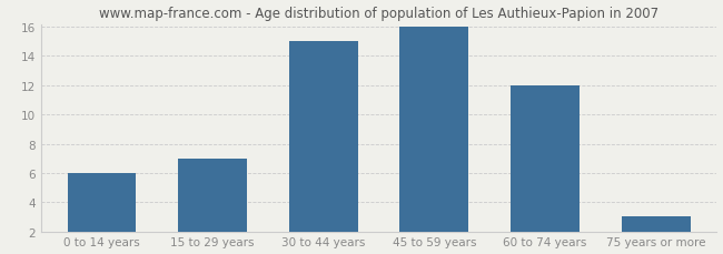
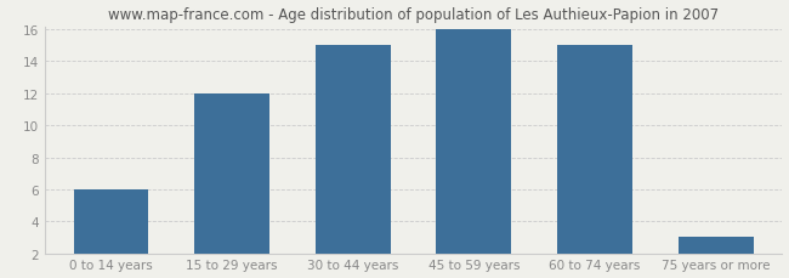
15 to 29 years: 7 -> 12
60 to 74 years: 12 -> 15
